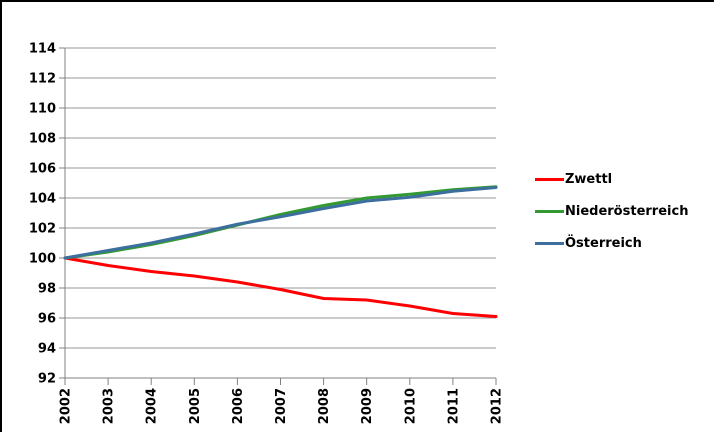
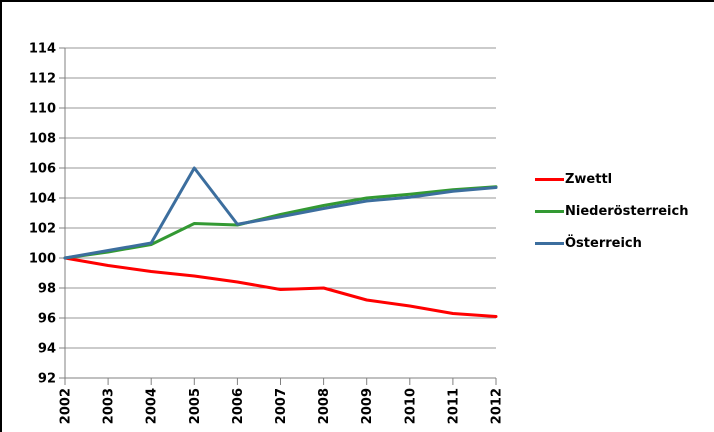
Niederösterreich/2005: 101.5 -> 102.3
Österreich/2005: 101.6 -> 106.0
Zwettl/2008: 97.3 -> 98.0
